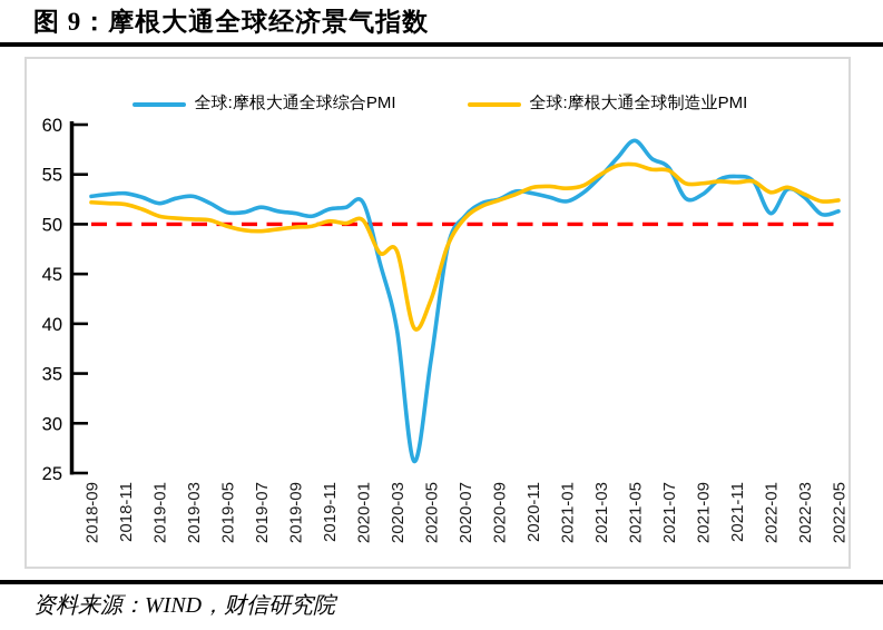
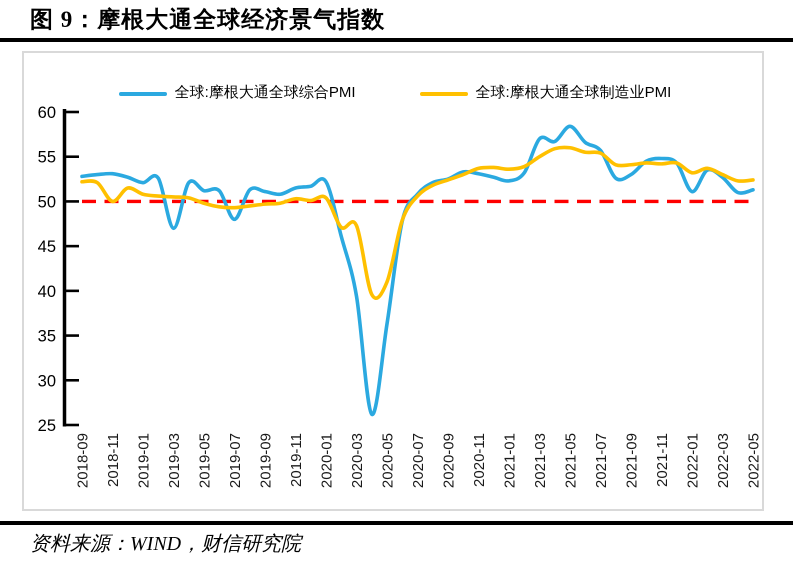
全球:摩根大通全球制造业PMI/2018-11: 52 -> 50
全球:摩根大通全球综合PMI/2019-03: 53 -> 47
全球:摩根大通全球综合PMI/2019-07: 52 -> 48
全球:摩根大通全球制造业PMI/2020-05: 42 -> 41
全球:摩根大通全球综合PMI/2021-03: 55 -> 57
